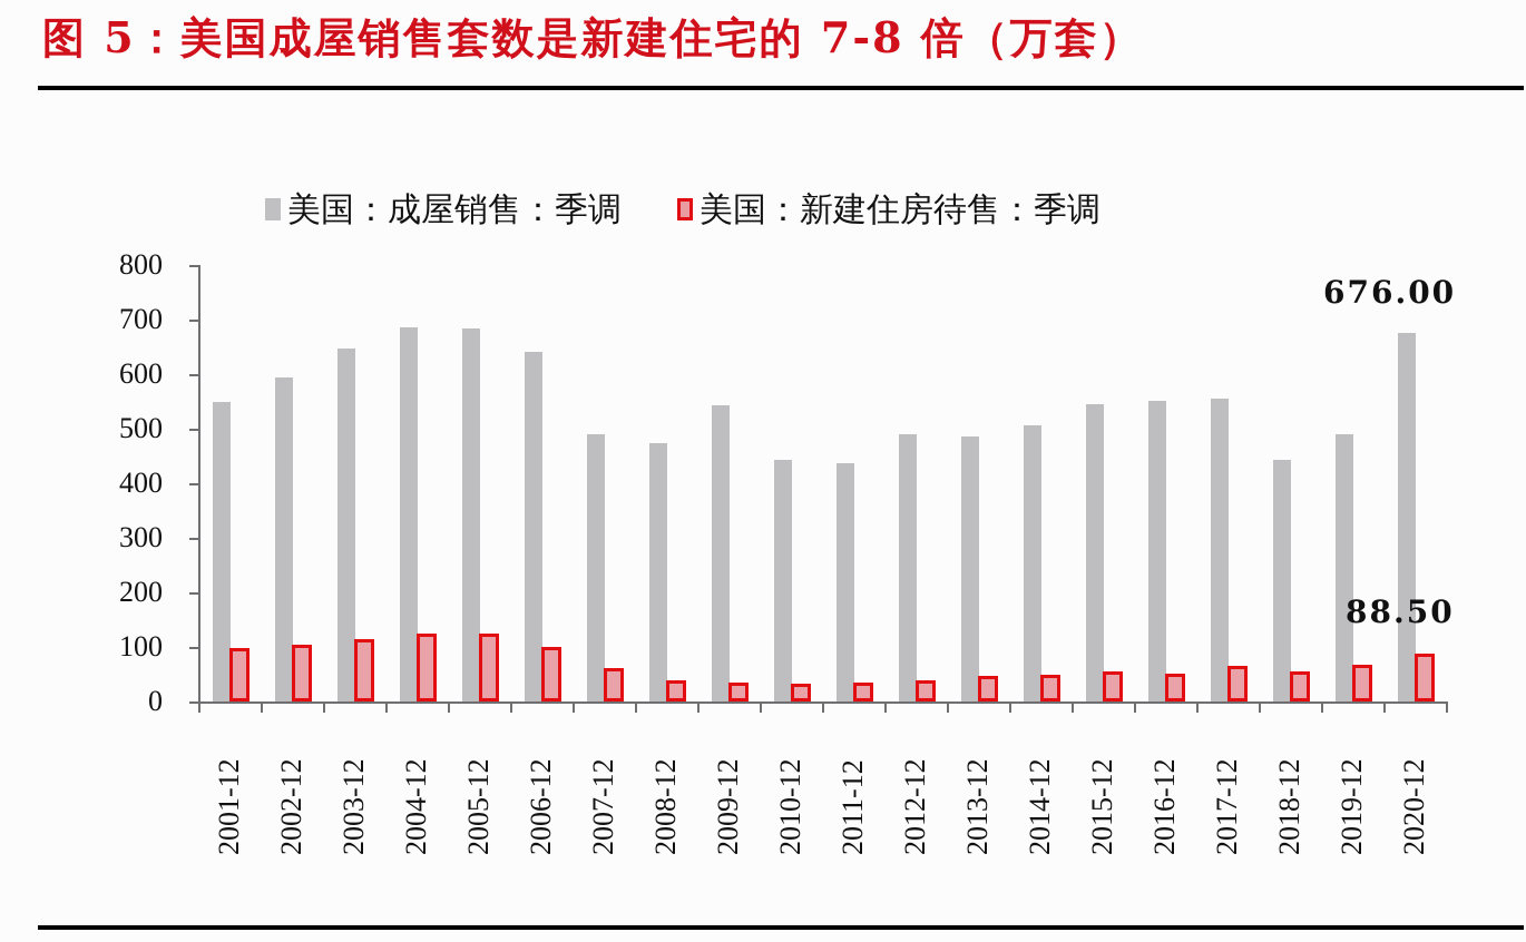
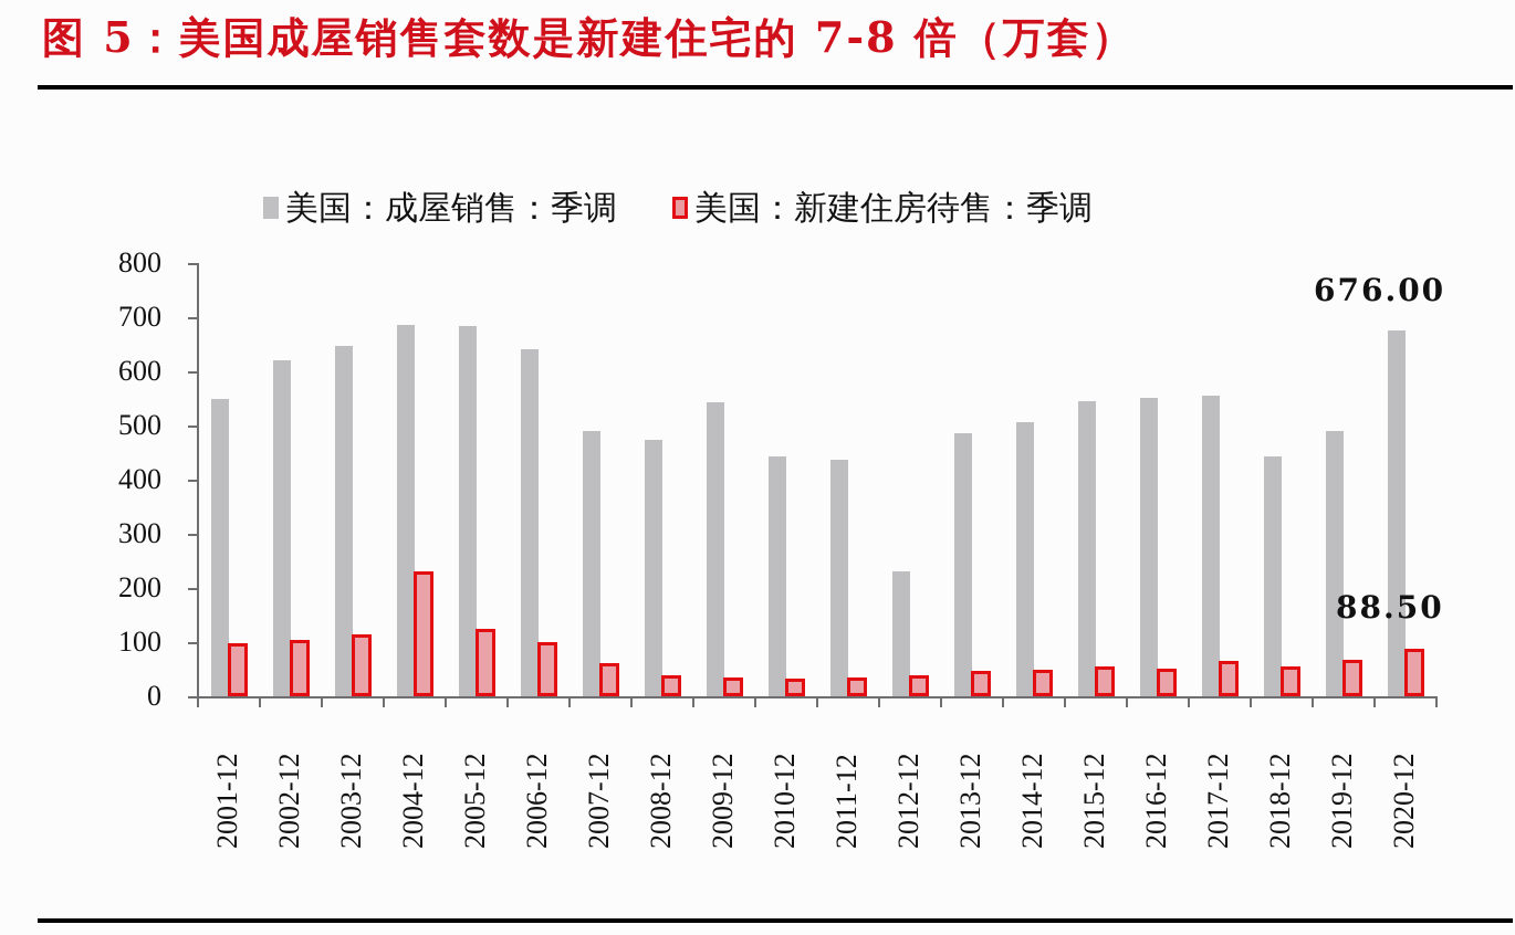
美国：成屋销售：季调/2002-12: 590 -> 620
美国：新建住房待售：季调/2004-12: 120 -> 230
美国：成屋销售：季调/2012-12: 490 -> 230
